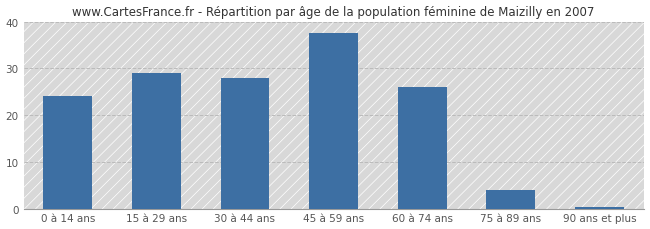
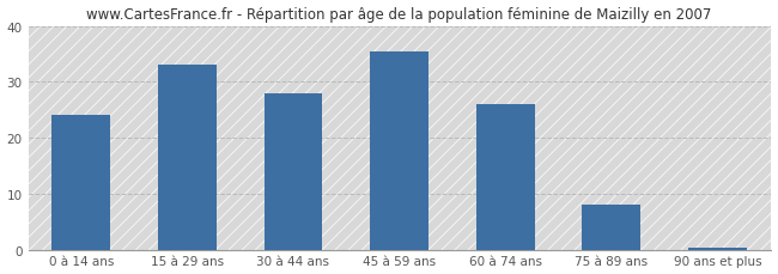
15 à 29 ans: 29.0 -> 33.0
45 à 59 ans: 37.5 -> 35.5
75 à 89 ans: 4.0 -> 8.0
